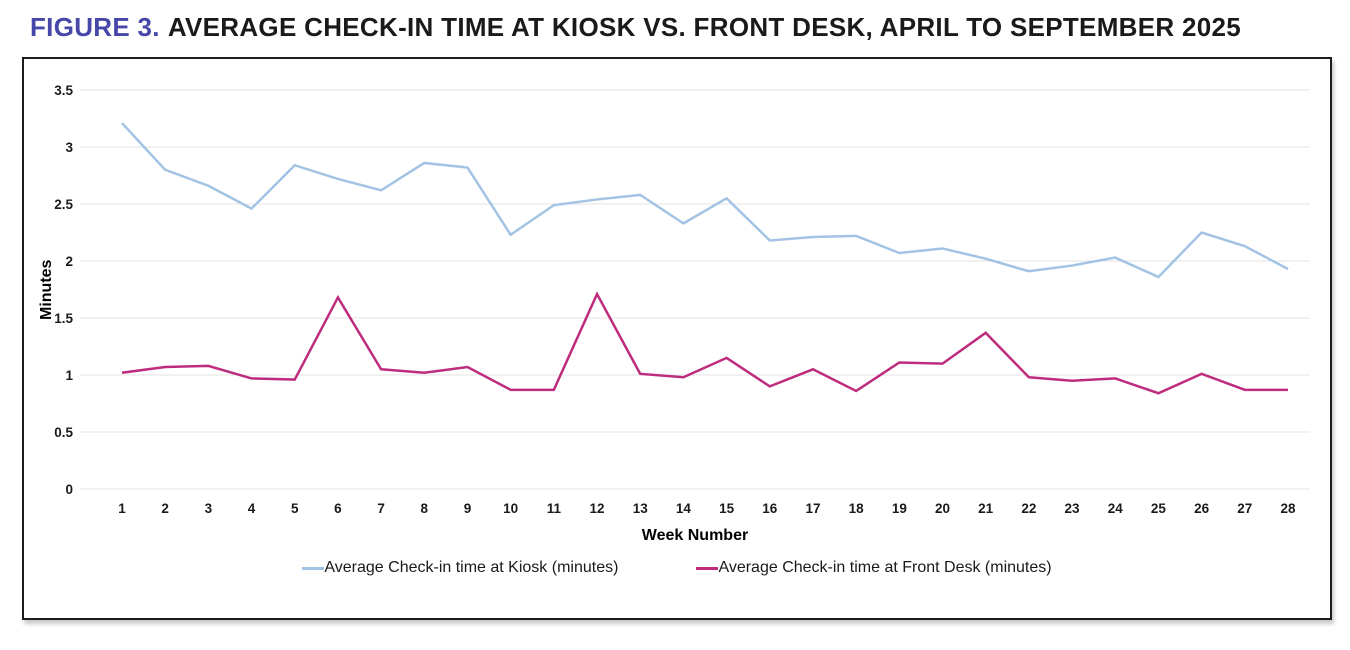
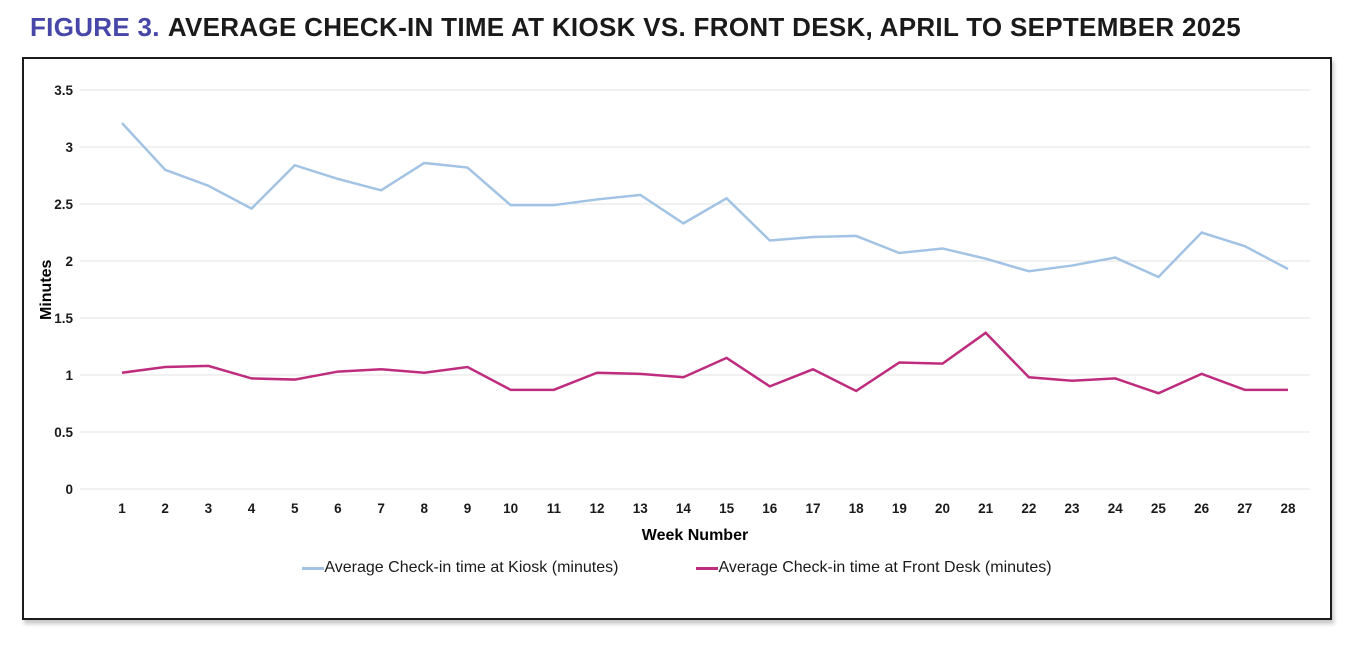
Average Check-in time at Front Desk (minutes)/6: 1.68 -> 1.03
Average Check-in time at Kiosk (minutes)/10: 2.23 -> 2.49
Average Check-in time at Front Desk (minutes)/12: 1.71 -> 1.02
